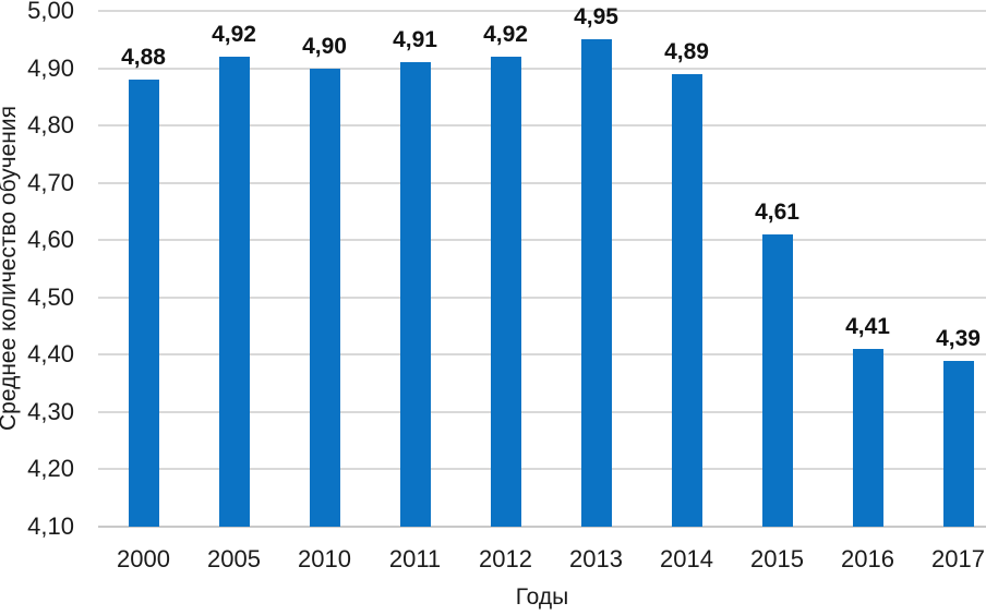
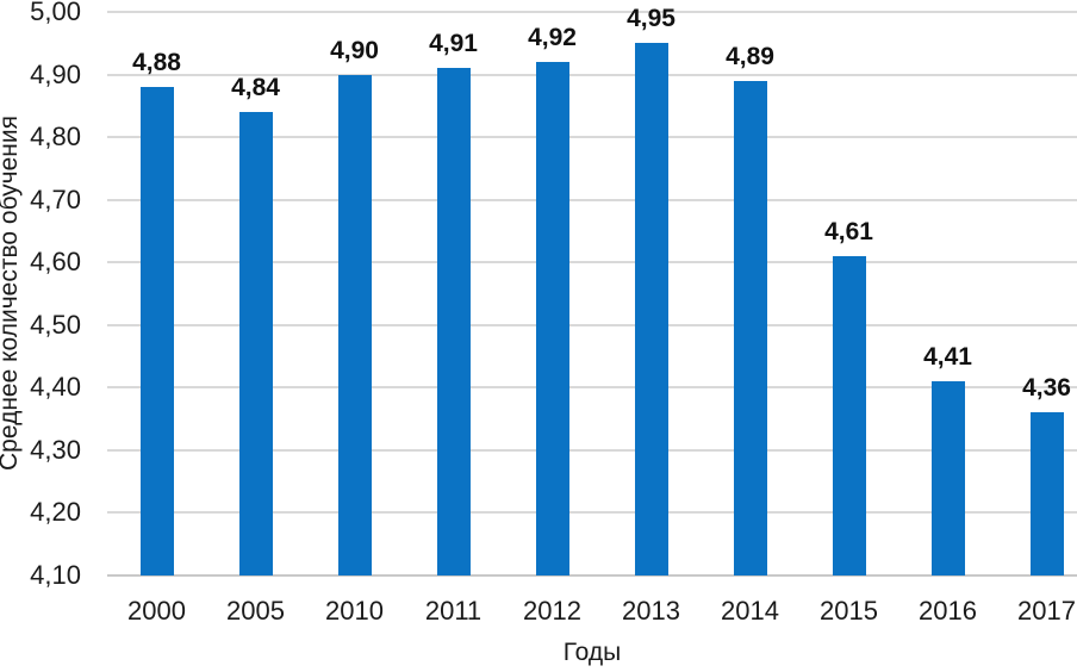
2005: 4,92 -> 4,84
2017: 4,39 -> 4,36
